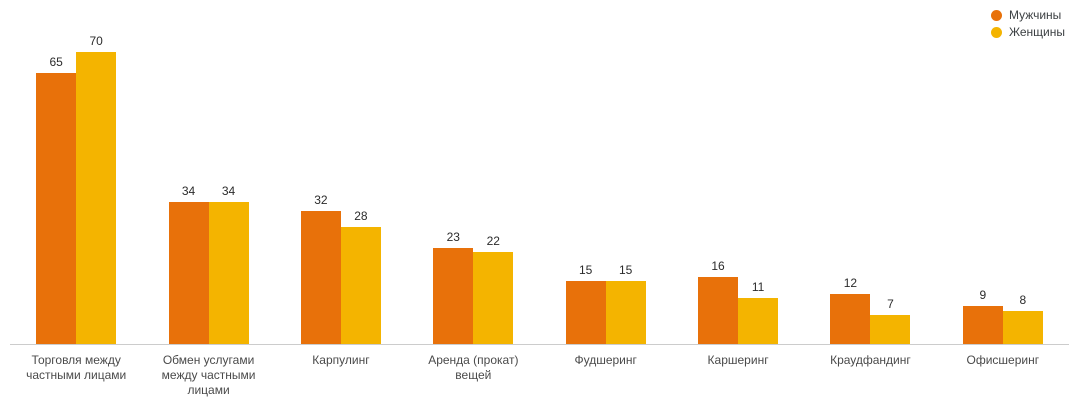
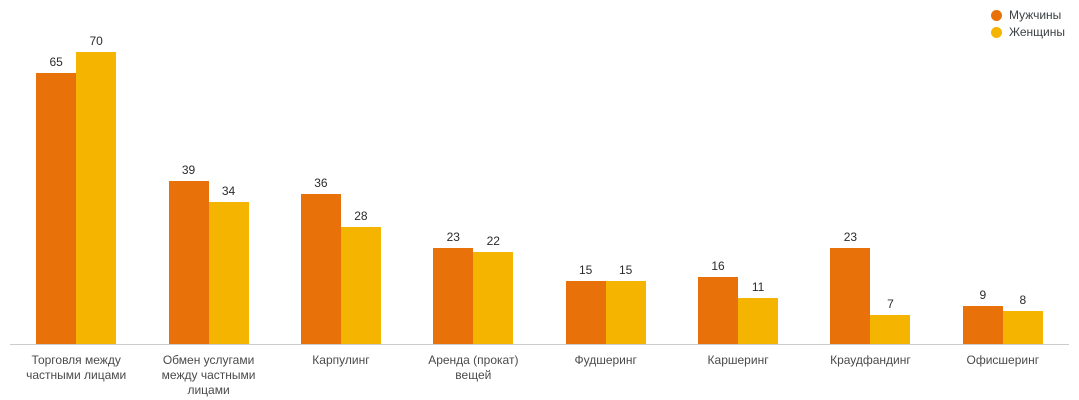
Мужчины/Обмен услугами между частными лицами: 34 -> 39
Мужчины/Карпулинг: 32 -> 36
Мужчины/Краудфандинг: 12 -> 23
